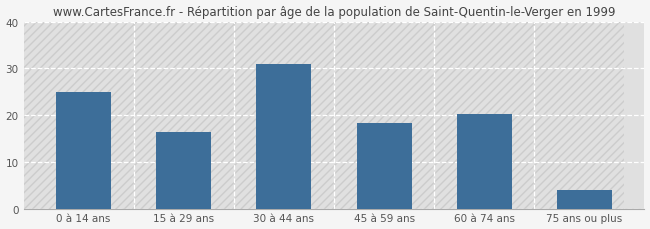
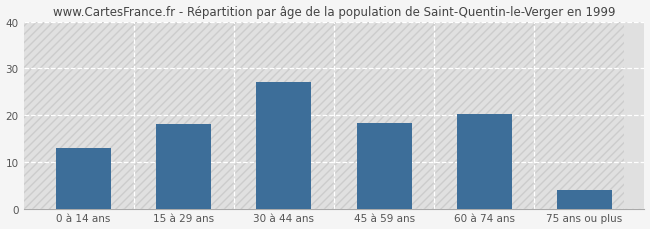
0 à 14 ans: 25.0 -> 13.0
15 à 29 ans: 16.3 -> 18.0
30 à 44 ans: 31.0 -> 27.0
